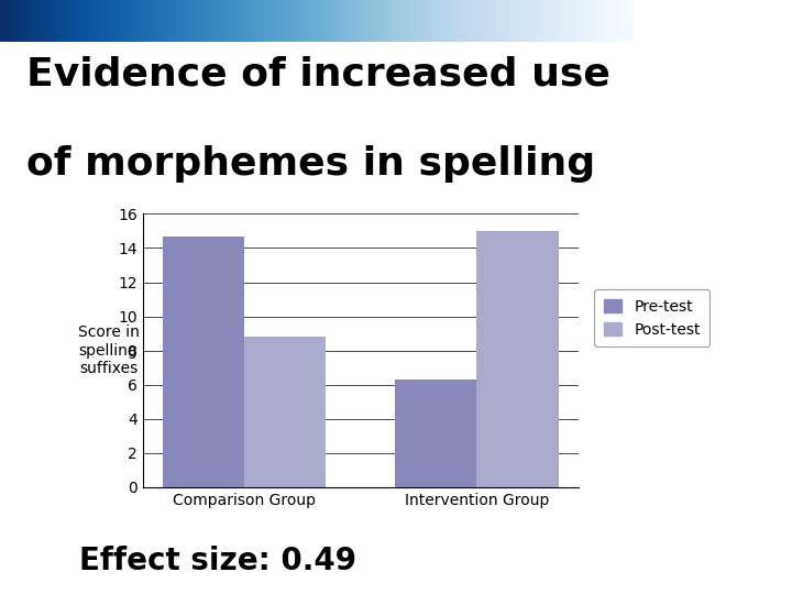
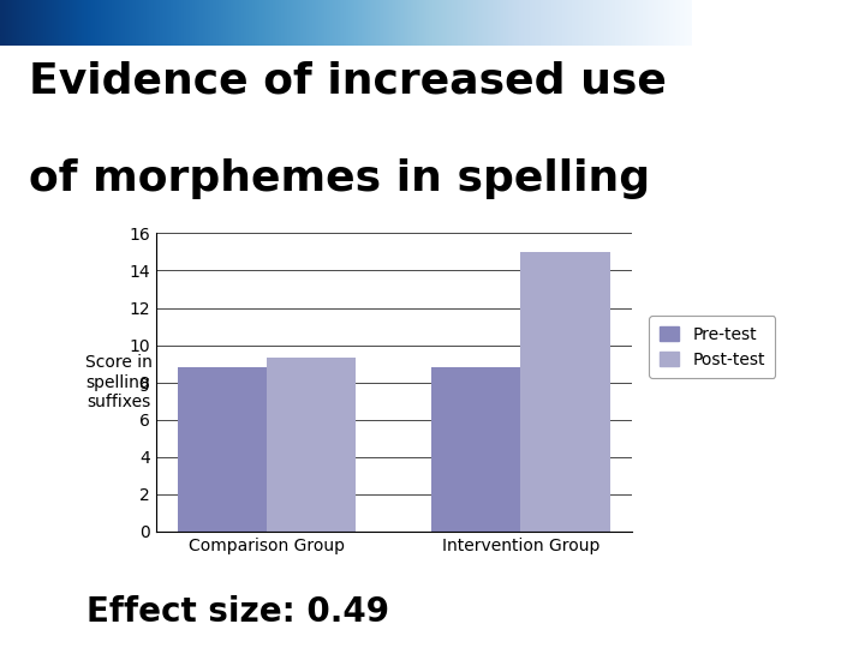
Pre-test/Comparison Group: 14.7 -> 8.8
Post-test/Comparison Group: 8.8 -> 9.3
Pre-test/Intervention Group: 6.3 -> 8.8
